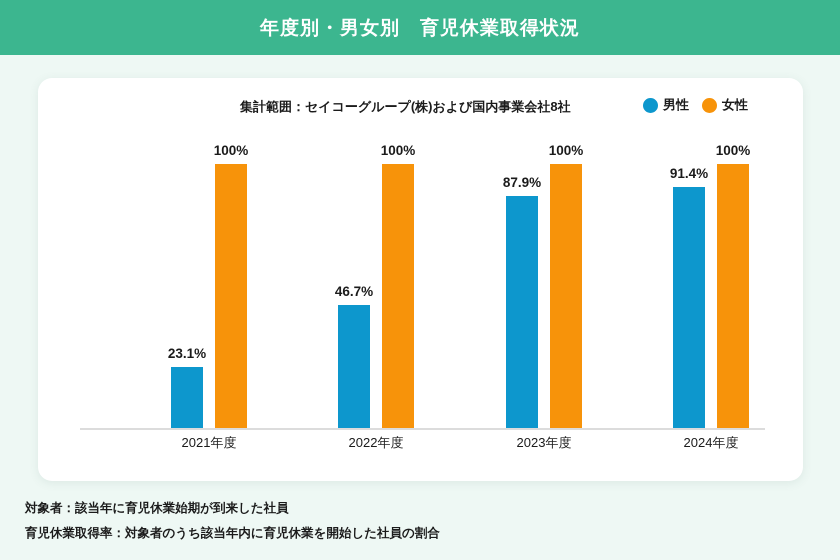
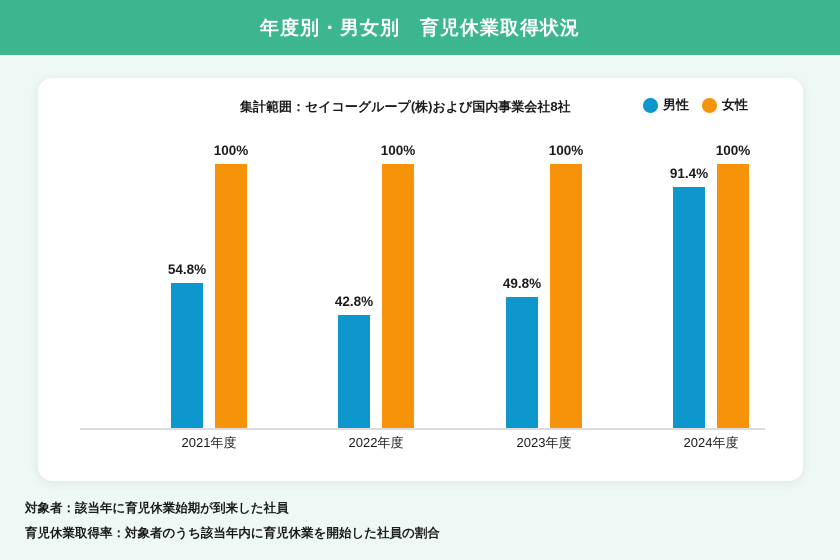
男性/2021年度: 23.1% -> 54.8%
男性/2022年度: 46.7% -> 42.8%
男性/2023年度: 87.9% -> 49.8%
